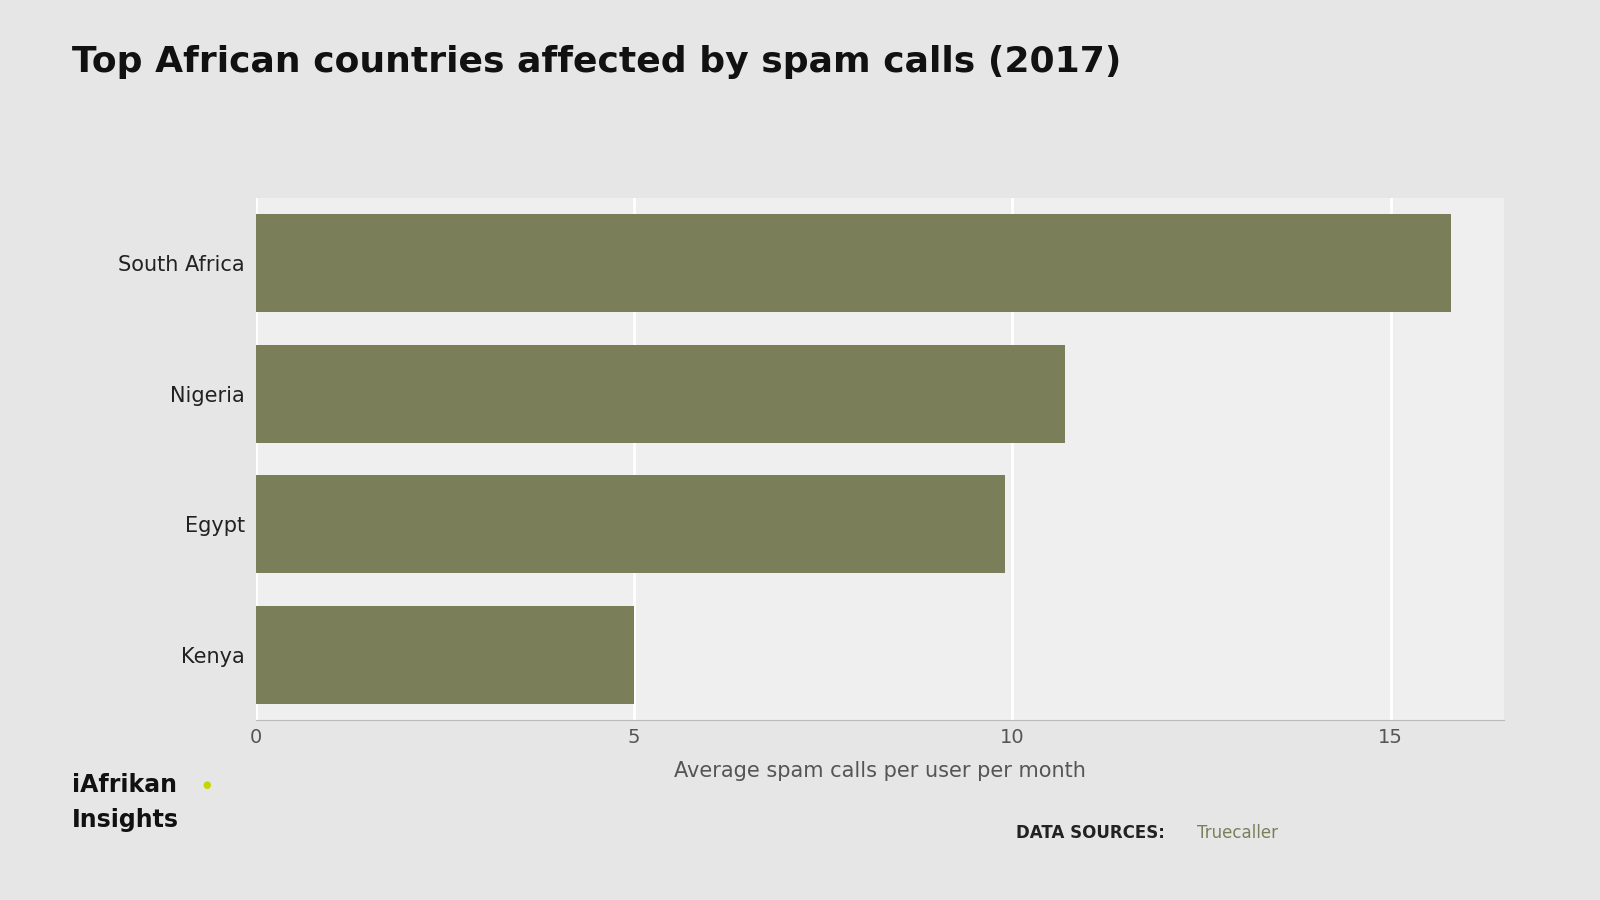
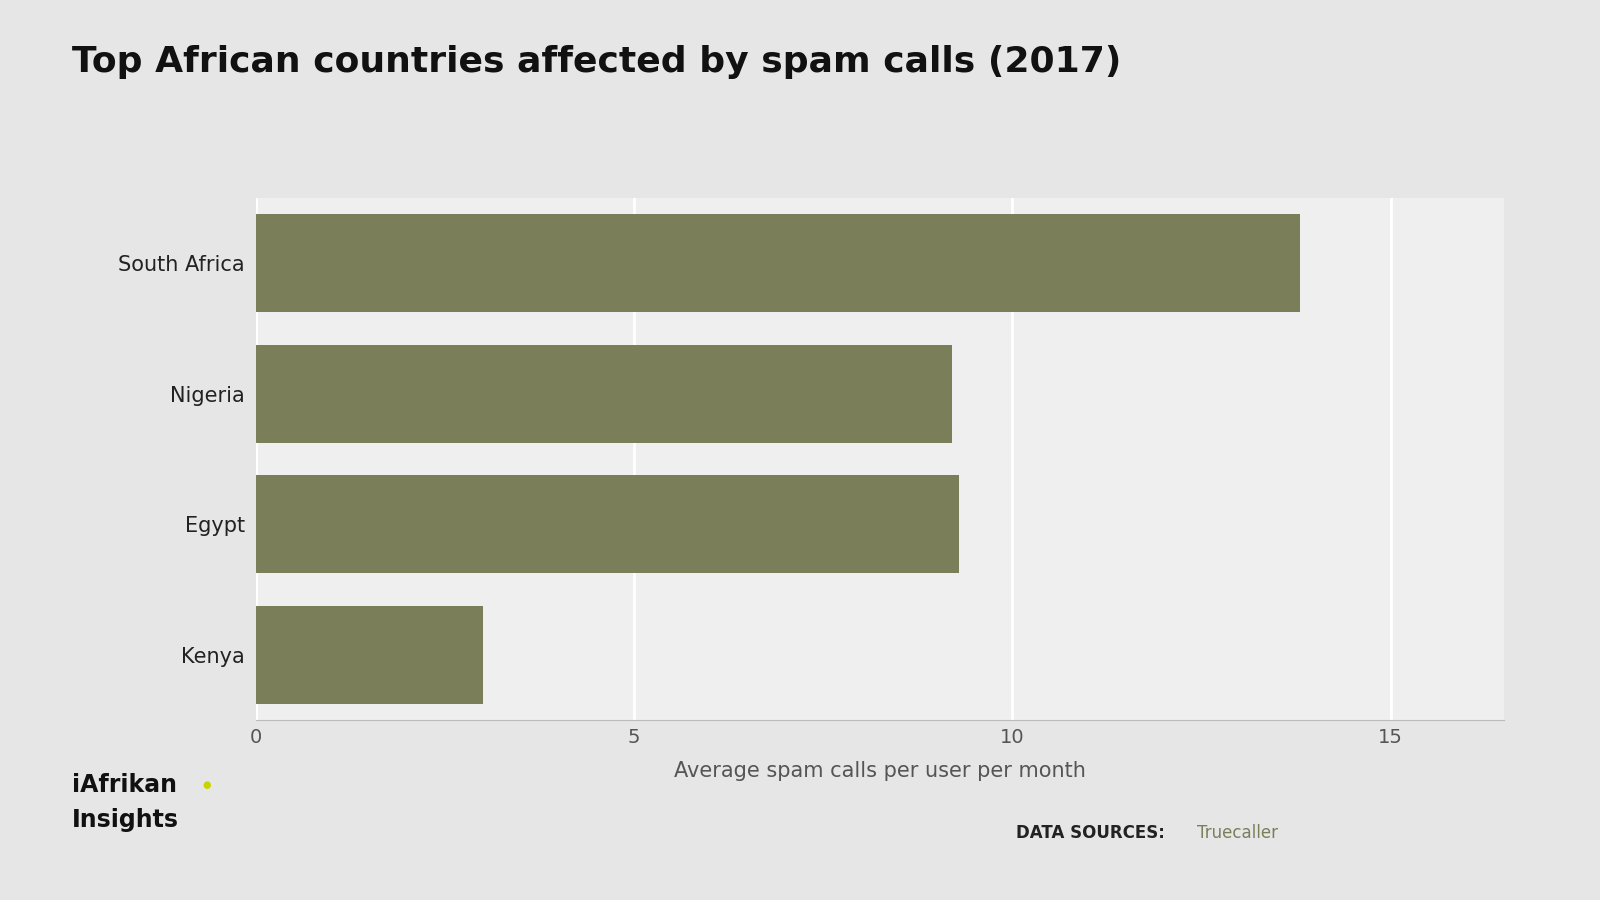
South Africa: 15.8 -> 13.8
Nigeria: 10.7 -> 9.2
Egypt: 9.9 -> 9.3
Kenya: 5.0 -> 3.0
